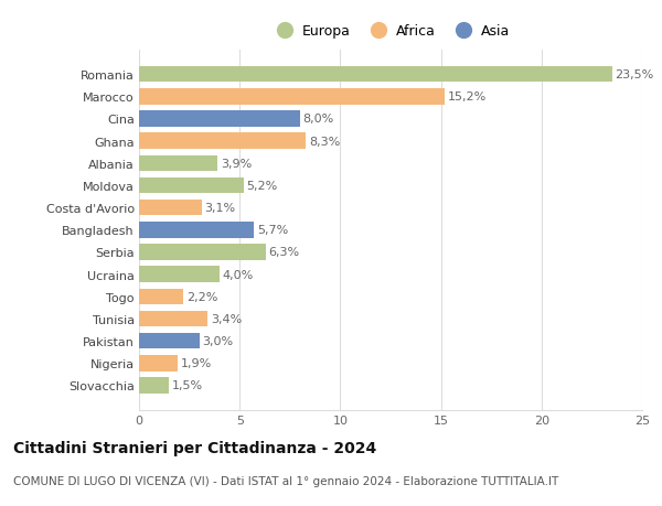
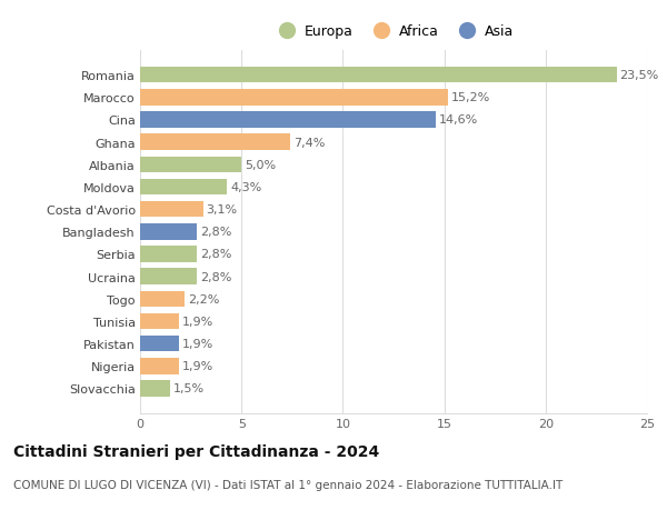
Cina: 8,0% -> 14,6%
Ghana: 8,3% -> 7,4%
Albania: 3,9% -> 5,0%
Moldova: 5,2% -> 4,3%
Bangladesh: 5,7% -> 2,8%
Serbia: 6,3% -> 2,8%
Ucraina: 4,0% -> 2,8%
Tunisia: 3,4% -> 1,9%
Pakistan: 3,0% -> 1,9%
